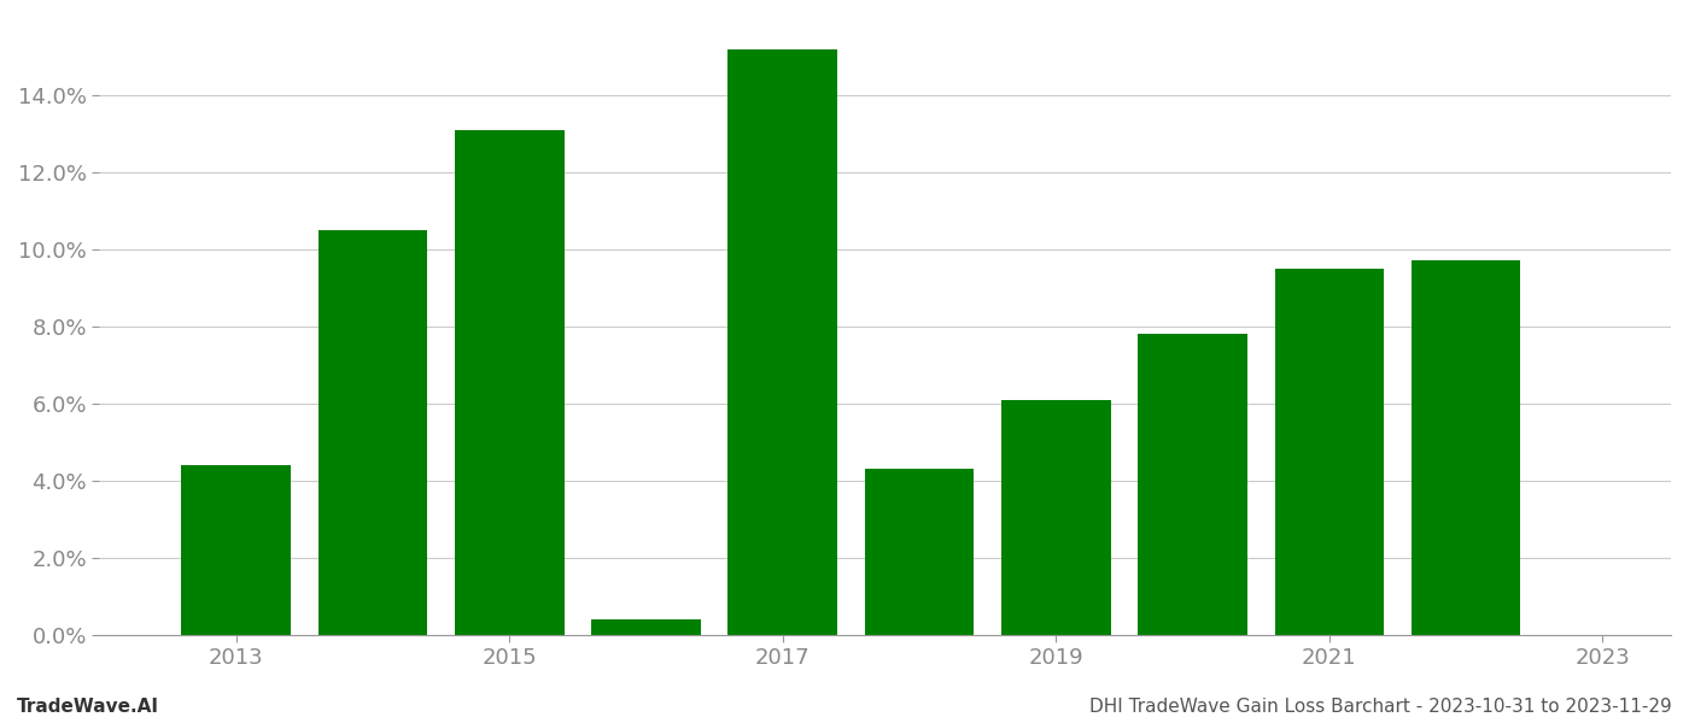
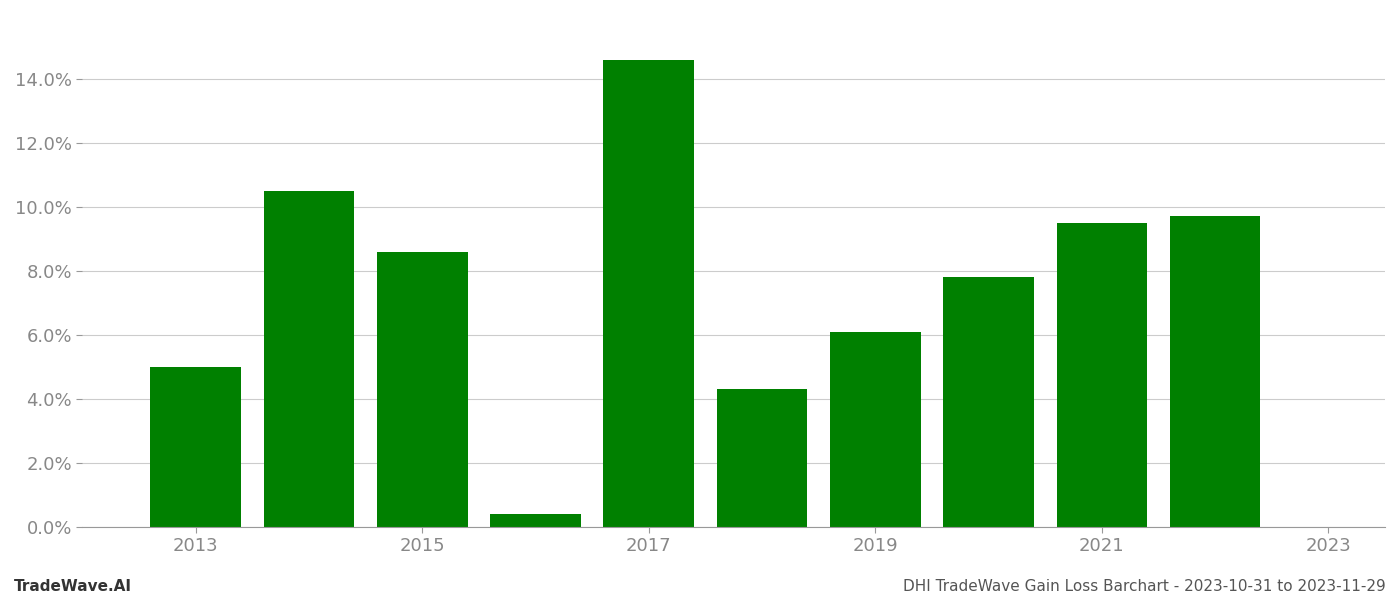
2013: 4.4% -> 5.0%
2015: 13.1% -> 8.6%
2017: 15.2% -> 14.6%
